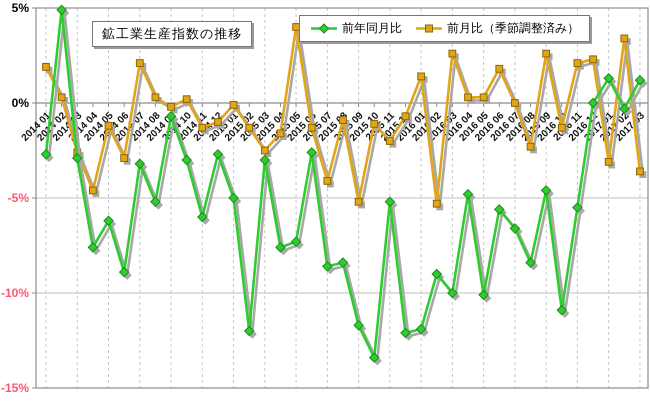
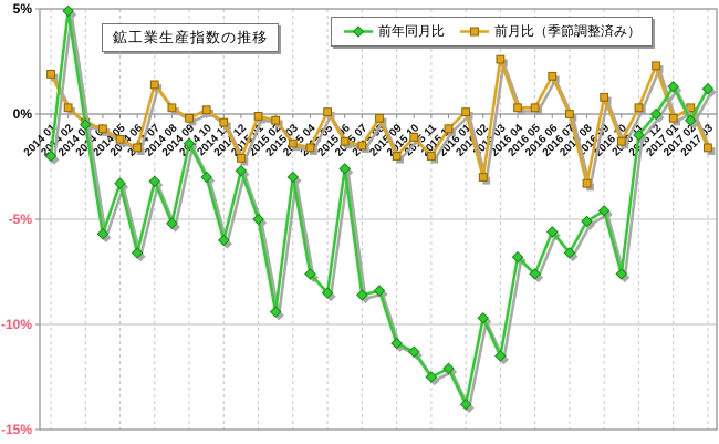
前年同月比/2014 01: -2.7% -> -2.0%
前年同月比/2014 03: -2.9% -> -0.5%
前月比（季節調整済み）/2014 03: -2.6% -> -0.4%
前年同月比/2014 04: -7.6% -> -5.7%
前月比（季節調整済み）/2014 04: -4.6% -> -0.7%
前年同月比/2014 05: -6.2% -> -3.3%
前年同月比/2014 06: -8.9% -> -6.6%
前月比（季節調整済み）/2014 06: -2.9% -> -1.6%
前月比（季節調整済み）/2014 07: 2.1% -> 1.4%
前年同月比/2014 09: -0.7% -> -1.4%
前月比（季節調整済み）/2014 11: -1.3% -> -0.4%
前月比（季節調整済み）/2014 12: -1.0% -> -2.1%
前年同月比/2015 02: -12.0% -> -9.4%
前月比（季節調整済み）/2015 02: -1.3% -> -0.3%
前月比（季節調整済み）/2015 03: -2.5% -> -1.4%
前年同月比/2015 05: -7.3% -> -8.5%
前月比（季節調整済み）/2015 05: 4.0% -> 0.1%
前月比（季節調整済み）/2015 07: -4.1% -> -1.5%
前月比（季節調整済み）/2015 08: -0.9% -> -0.2%
前年同月比/2015 09: -11.7% -> -10.9%
前月比（季節調整済み）/2015 09: -5.2% -> -2.0%
前年同月比/2015 10: -13.4% -> -11.3%
前年同月比/2015 11: -5.2% -> -12.5%
前年同月比/2016 01: -11.9% -> -13.8%
前月比（季節調整済み）/2016 01: 1.4% -> 0.1%
前年同月比/2016 02: -9.0% -> -9.7%
前月比（季節調整済み）/2016 02: -5.3% -> -3.0%
前年同月比/2016 03: -10.0% -> -11.5%
前年同月比/2016 04: -4.8% -> -6.8%
前年同月比/2016 05: -10.1% -> -7.6%
前年同月比/2016 08: -8.4% -> -5.1%
前月比（季節調整済み）/2016 08: -2.3% -> -3.3%
前月比（季節調整済み）/2016 09: 2.6% -> 0.8%
前年同月比/2016 10: -10.9% -> -7.6%
前年同月比/2016 11: -5.5% -> -1.0%
前月比（季節調整済み）/2016 11: 2.1% -> 0.3%
前月比（季節調整済み）/2017 01: -3.1% -> -0.2%
前月比（季節調整済み）/2017 02: 3.4% -> 0.3%
前月比（季節調整済み）/2017 03: -3.6% -> -1.6%
